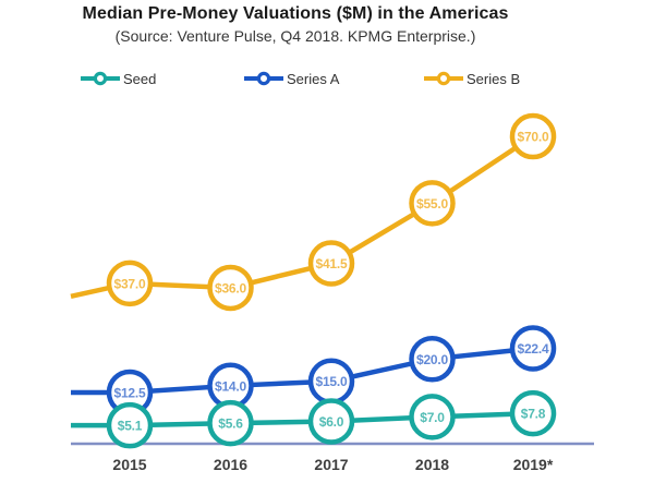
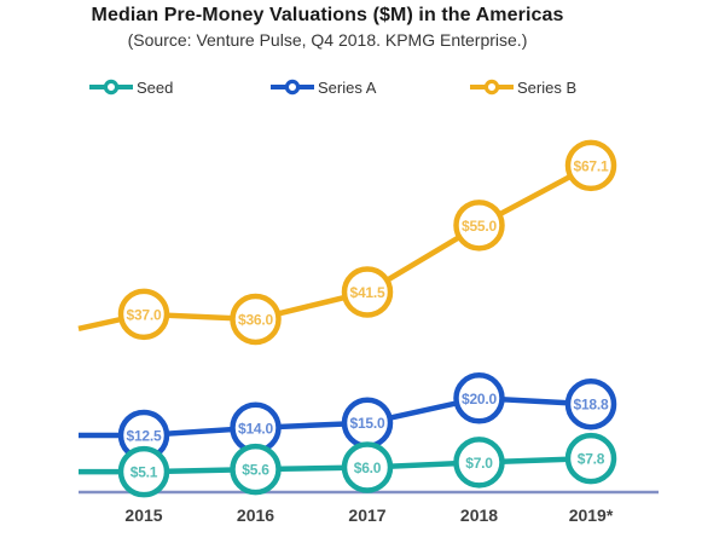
Series A/2019*: $22.4 -> $18.8
Series B/2019*: $70.0 -> $67.1
